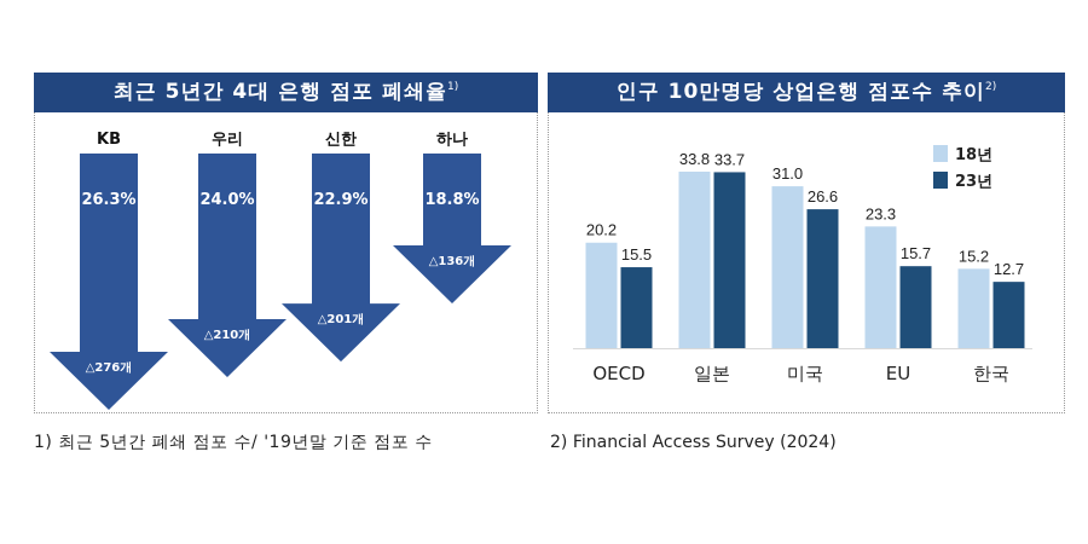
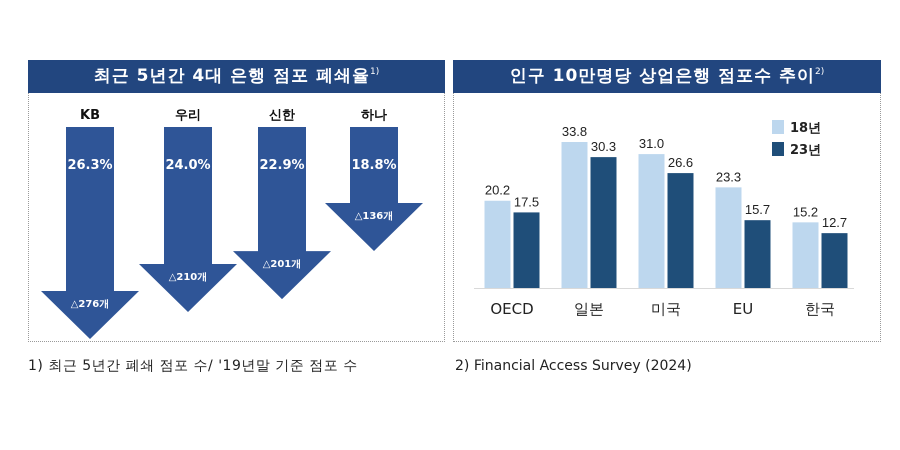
인구 10만명당 상업은행 점포수 추이/23년/OECD: 15.5 -> 17.5
인구 10만명당 상업은행 점포수 추이/23년/일본: 33.7 -> 30.3
